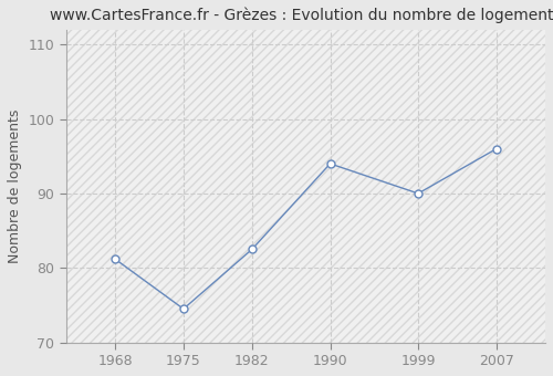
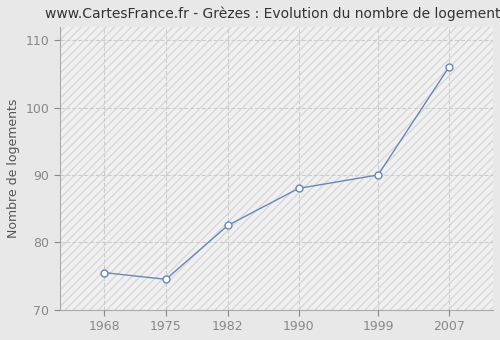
1968: 81.2 -> 75.5
1990: 94.0 -> 88.0
2007: 96.0 -> 106.0
